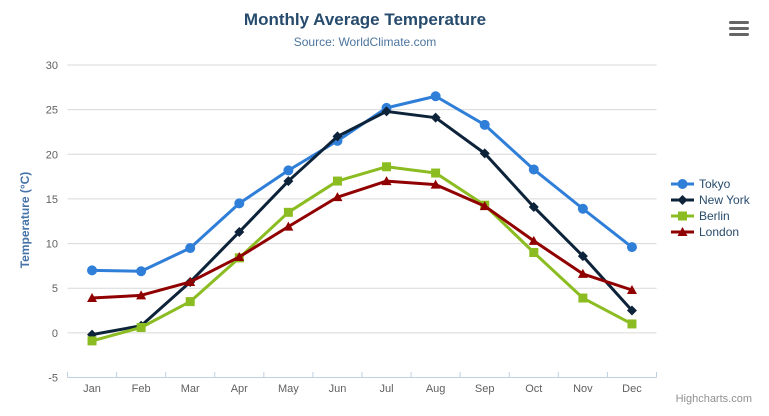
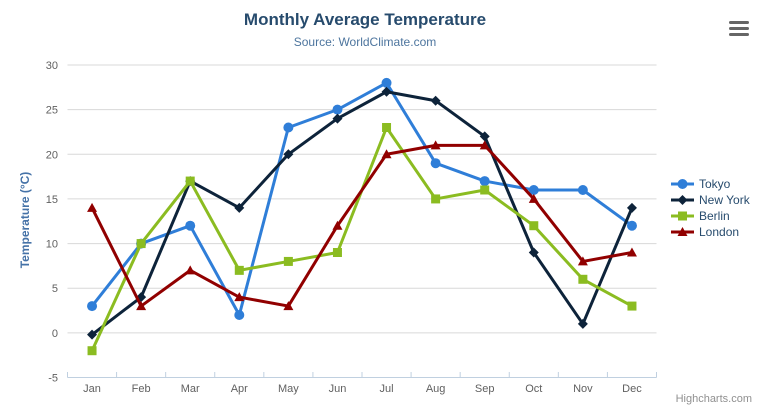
Tokyo/Jan: 7 -> 3
Berlin/Jan: -1 -> -2
London/Jan: 4 -> 14
Tokyo/Feb: 7 -> 10
New York/Feb: 1 -> 4
Berlin/Feb: 1 -> 10
London/Feb: 4 -> 3
Tokyo/Mar: 10 -> 12
New York/Mar: 6 -> 17
Berlin/Mar: 4 -> 17
London/Mar: 6 -> 7
Tokyo/Apr: 14 -> 2
New York/Apr: 11 -> 14
Berlin/Apr: 8 -> 7
London/Apr: 8 -> 4
Tokyo/May: 18 -> 23
New York/May: 17 -> 20
Berlin/May: 14 -> 8
London/May: 12 -> 3
Tokyo/Jun: 22 -> 25
New York/Jun: 22 -> 24
Berlin/Jun: 17 -> 9
London/Jun: 15 -> 12
Tokyo/Jul: 25 -> 28
New York/Jul: 25 -> 27
Berlin/Jul: 19 -> 23
London/Jul: 17 -> 20
Tokyo/Aug: 26 -> 19
New York/Aug: 24 -> 26
Berlin/Aug: 18 -> 15
London/Aug: 17 -> 21
Tokyo/Sep: 23 -> 17
New York/Sep: 20 -> 22
Berlin/Sep: 14 -> 16
London/Sep: 14 -> 21
Tokyo/Oct: 18 -> 16
New York/Oct: 14 -> 9
Berlin/Oct: 9 -> 12
London/Oct: 10 -> 15
Tokyo/Nov: 14 -> 16
New York/Nov: 9 -> 1
Berlin/Nov: 4 -> 6
London/Nov: 7 -> 8
Tokyo/Dec: 10 -> 12
New York/Dec: 2 -> 14
Berlin/Dec: 1 -> 3
London/Dec: 5 -> 9
